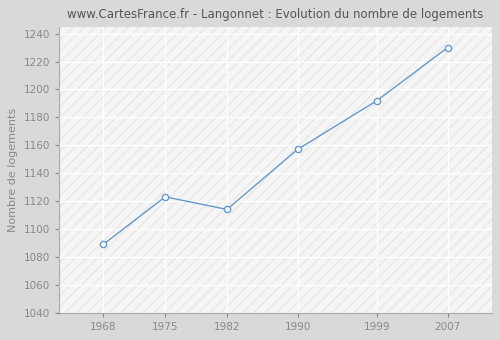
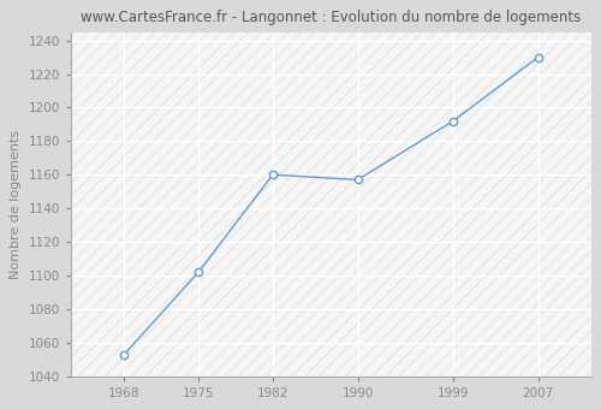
1968: 1089 -> 1053
1975: 1123 -> 1102
1982: 1114 -> 1160
